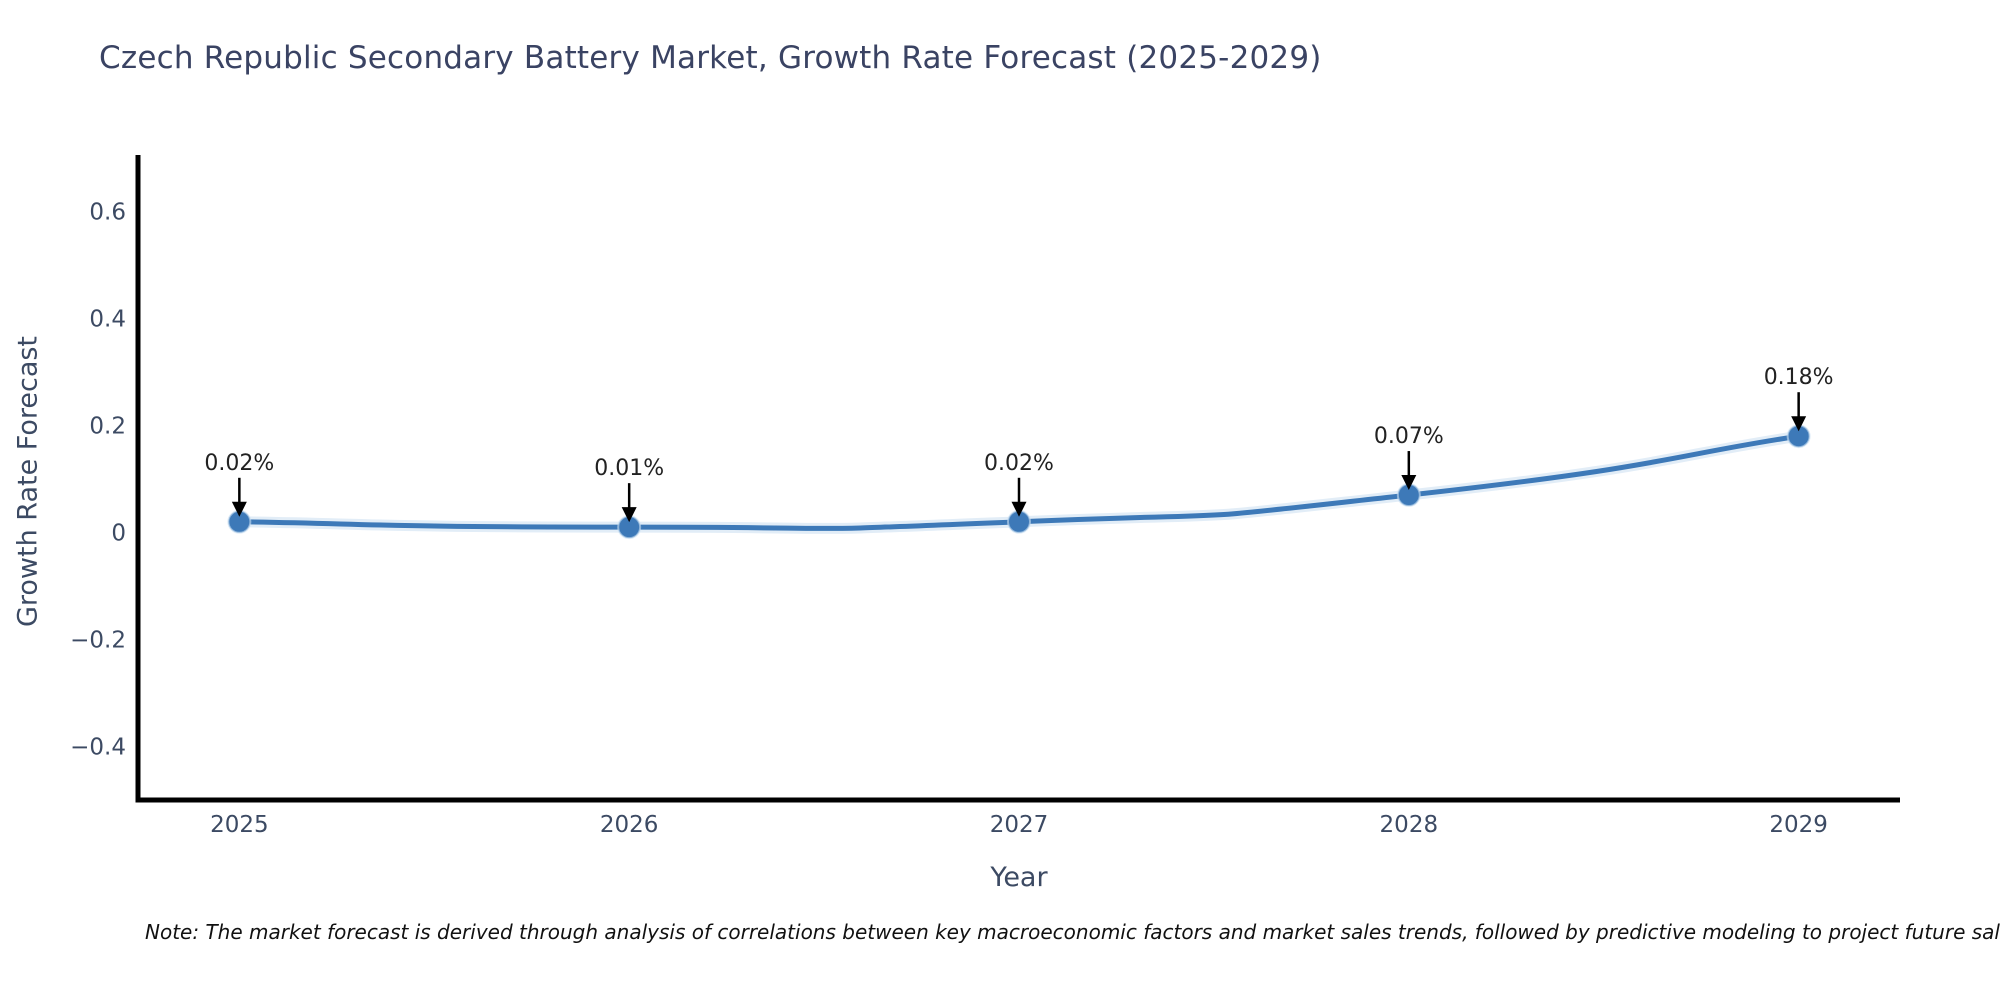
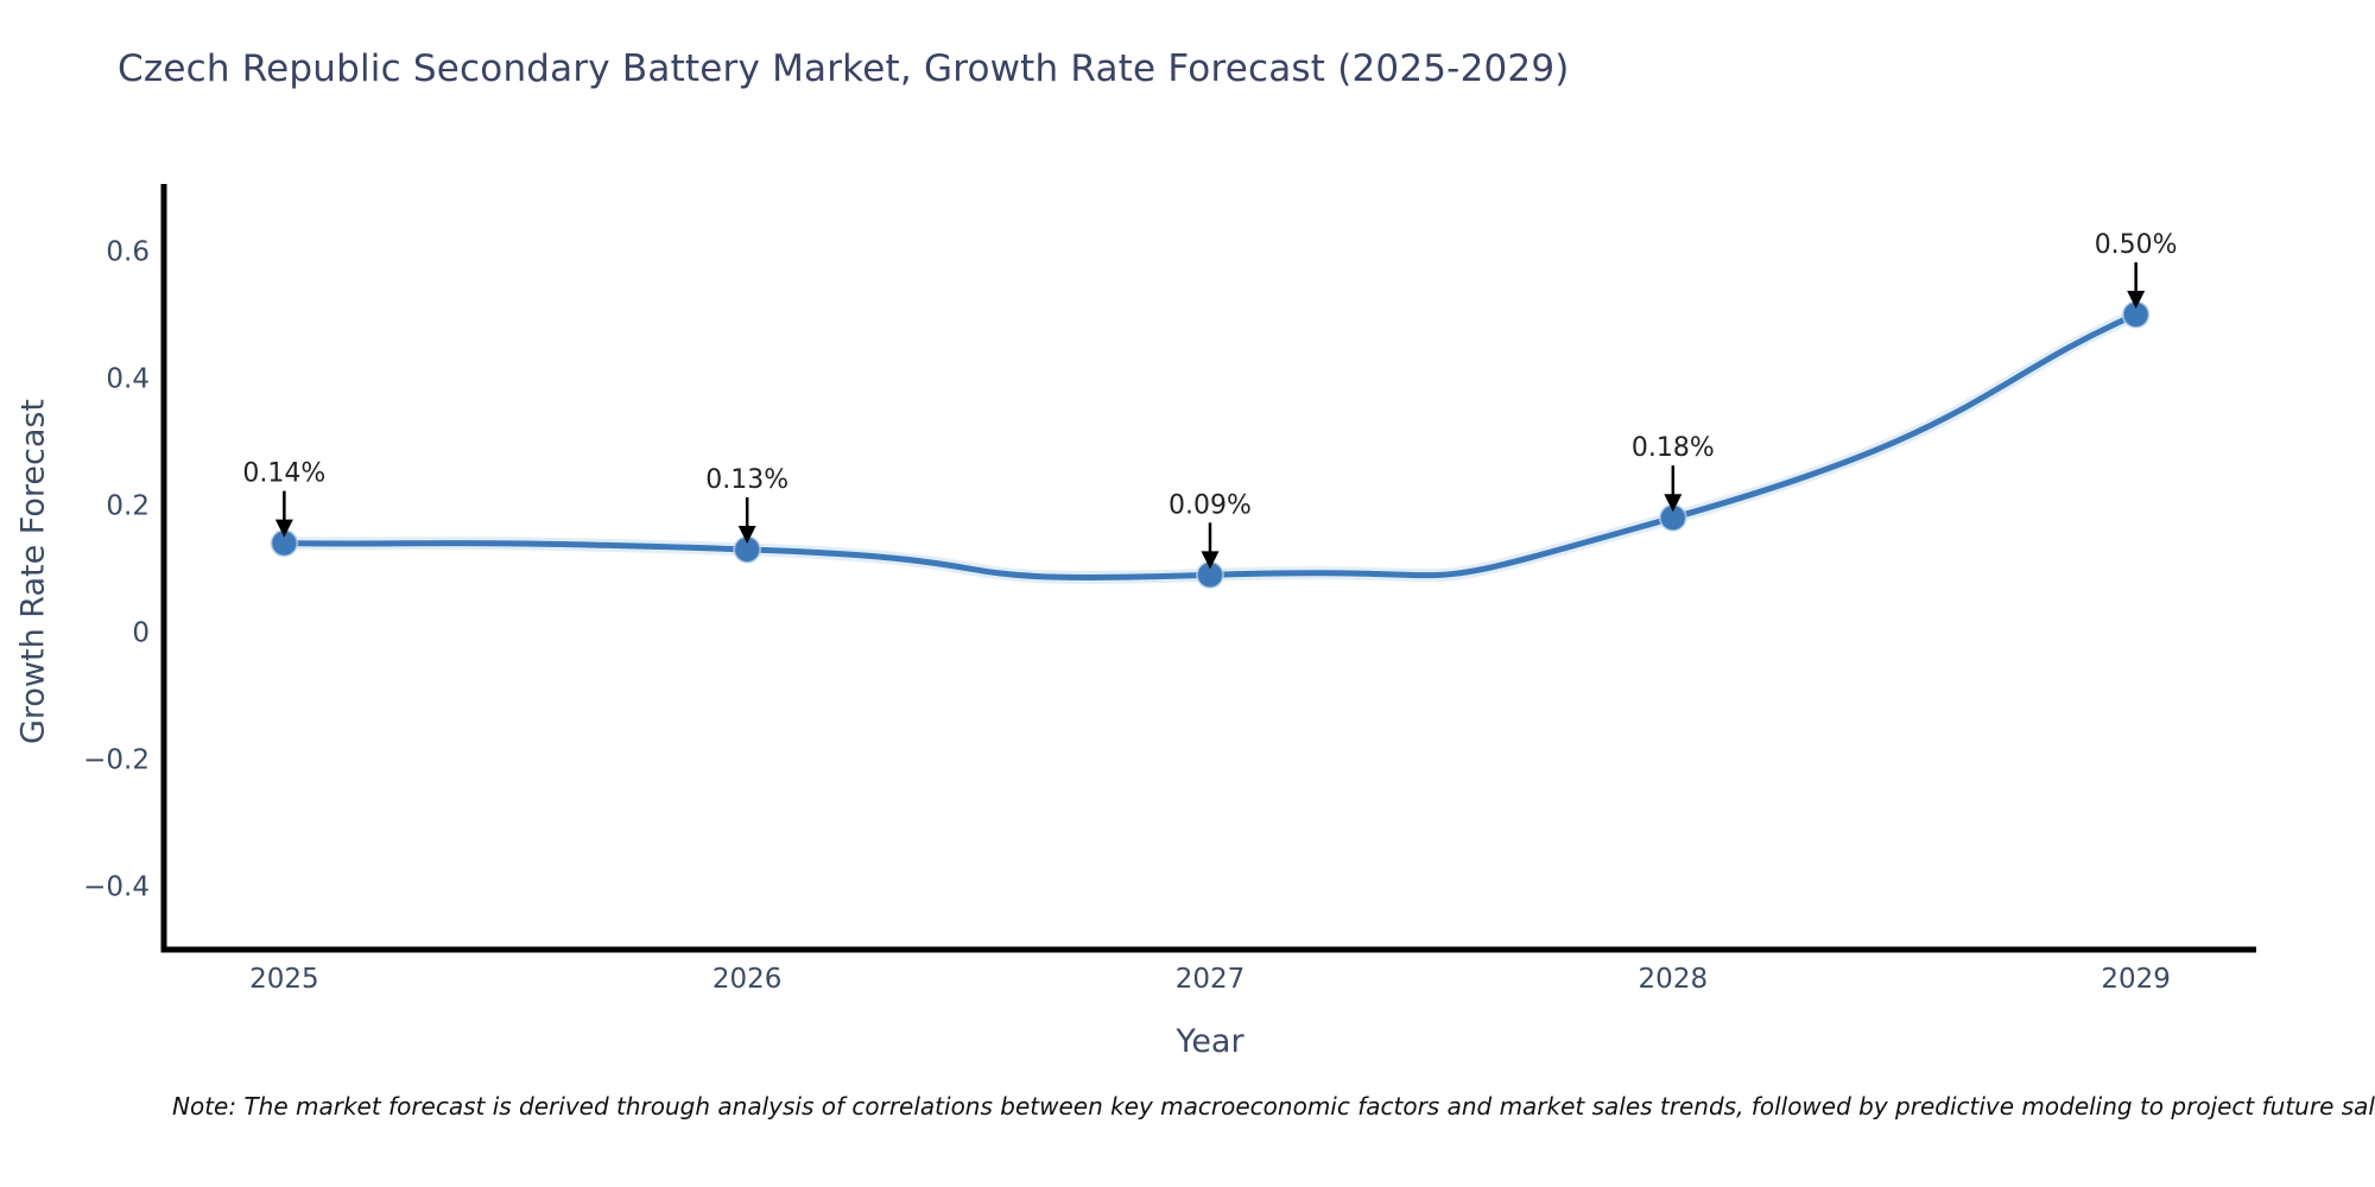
2025: 0.02% -> 0.14%
2026: 0.01% -> 0.13%
2027: 0.02% -> 0.09%
2028: 0.07% -> 0.18%
2029: 0.18% -> 0.50%
